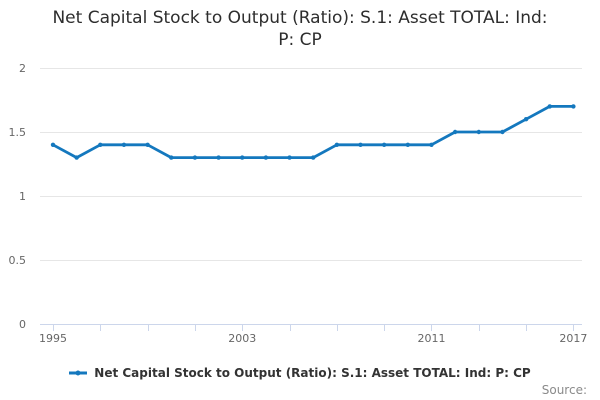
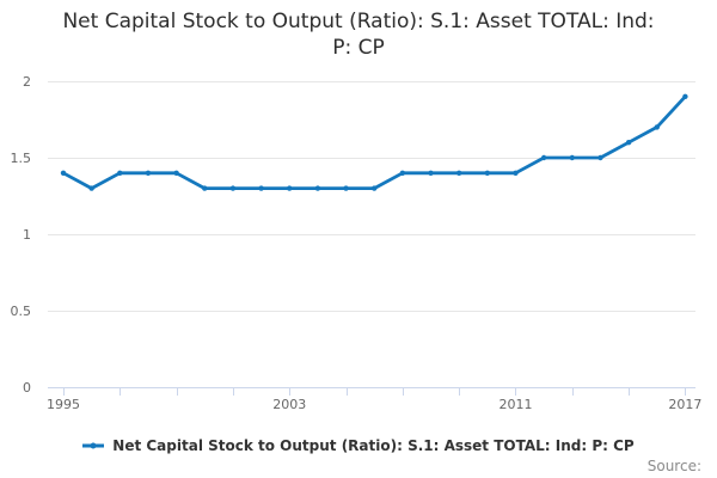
2017: 1.7 -> 1.9
